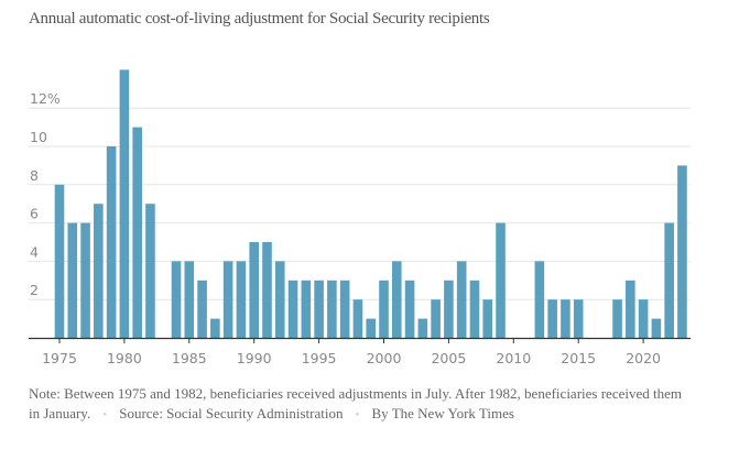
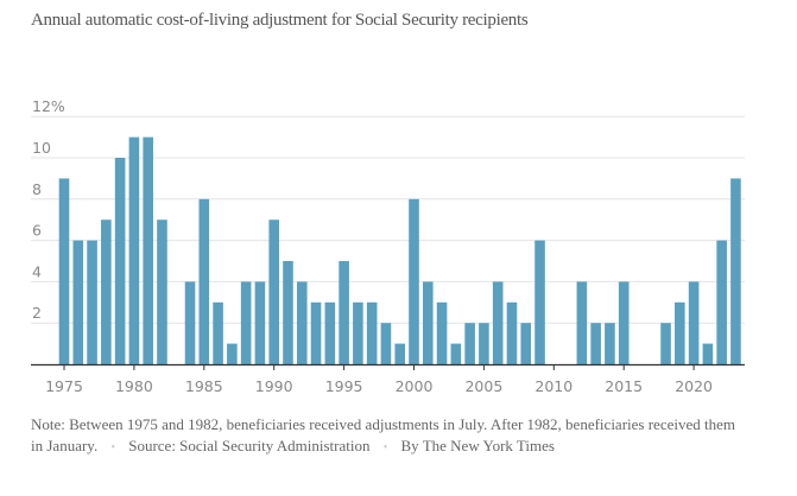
1975: 8% -> 9%
1980: 14% -> 11%
1985: 4% -> 8%
1990: 5% -> 7%
1995: 3% -> 5%
2000: 3% -> 8%
2005: 3% -> 2%
2015: 2% -> 4%
2020: 2% -> 4%
